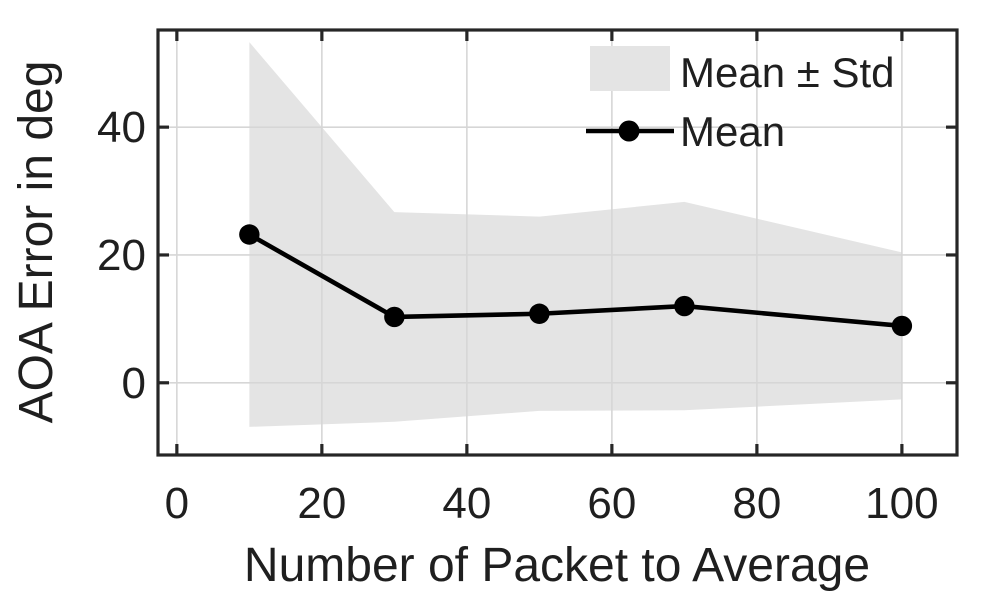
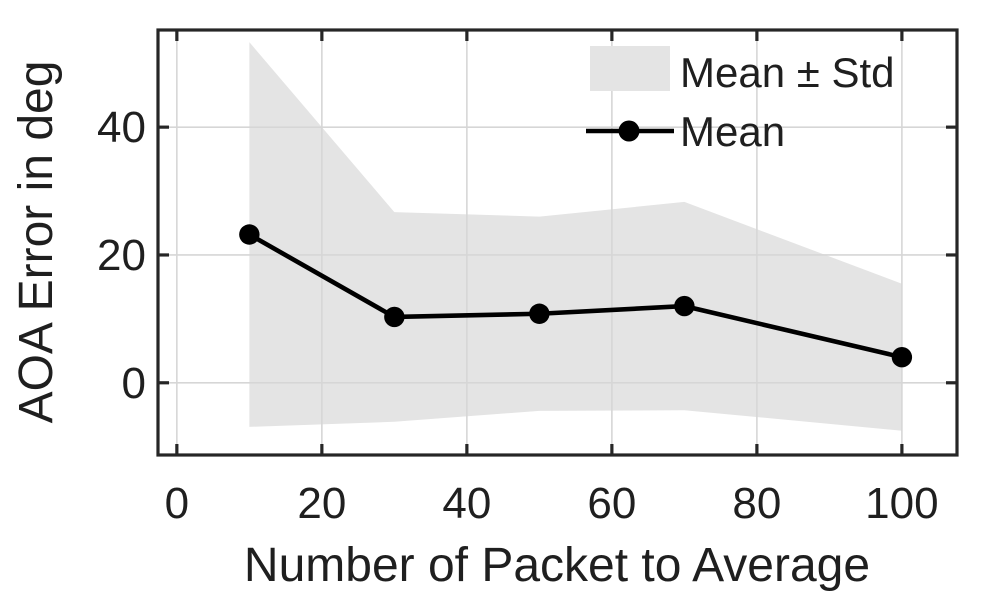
Mean/100: 9 -> 4
